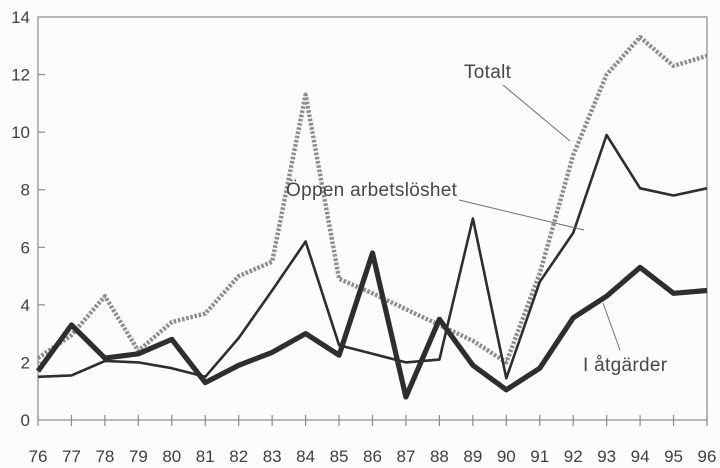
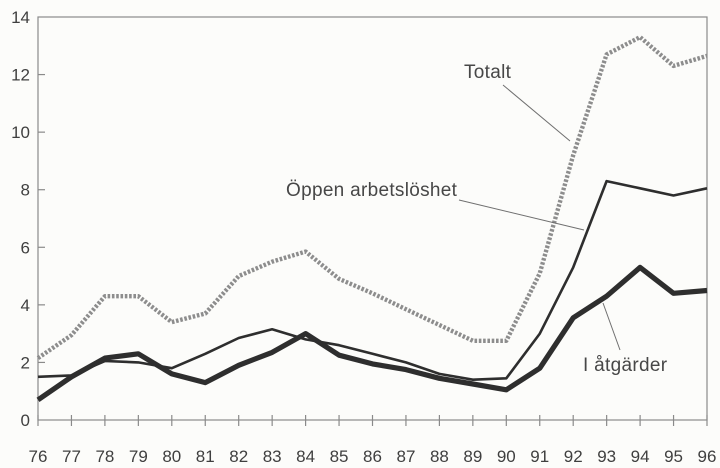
I åtgärder/76: 1.7 -> 0.7
I åtgärder/77: 3.3 -> 1.5
Totalt/79: 2.4 -> 4.3
I åtgärder/80: 2.8 -> 1.6
Öppen arbetslöshet/81: 1.5 -> 2.3
Öppen arbetslöshet/83: 4.5 -> 3.1
Totalt/84: 11.3 -> 5.8
Öppen arbetslöshet/84: 6.2 -> 2.8
I åtgärder/86: 5.8 -> 1.9
I åtgärder/87: 0.8 -> 1.8
Öppen arbetslöshet/88: 2.1 -> 1.6
I åtgärder/88: 3.5 -> 1.4
Öppen arbetslöshet/89: 7.0 -> 1.4
I åtgärder/89: 1.9 -> 1.2
Totalt/90: 2.0 -> 2.8
Öppen arbetslöshet/91: 4.8 -> 3.0
Öppen arbetslöshet/92: 6.5 -> 5.3
Totalt/93: 12.0 -> 12.7
Öppen arbetslöshet/93: 9.9 -> 8.3
